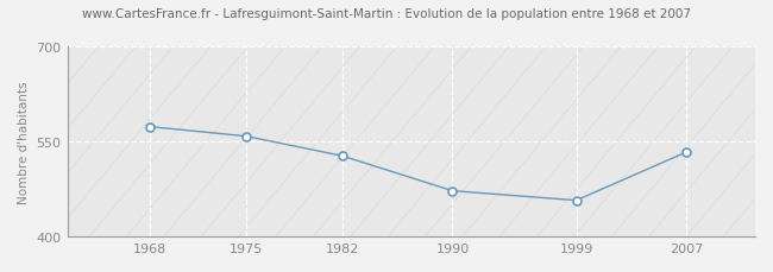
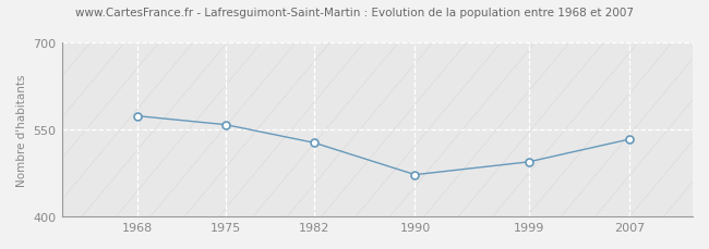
1999: 457 -> 494
